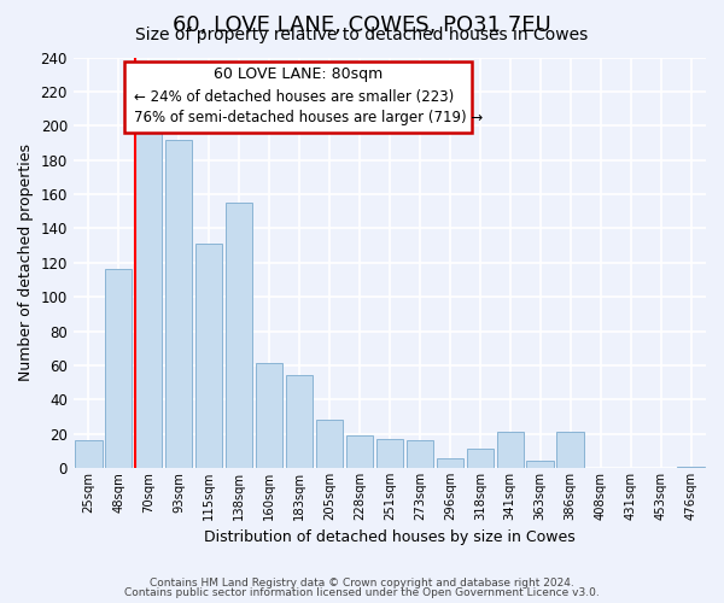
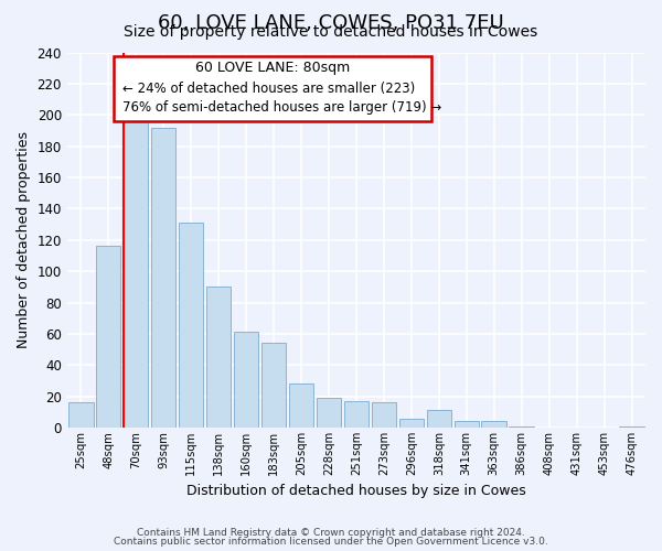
138sqm: 155 -> 90
341sqm: 21 -> 4
386sqm: 21 -> 1
